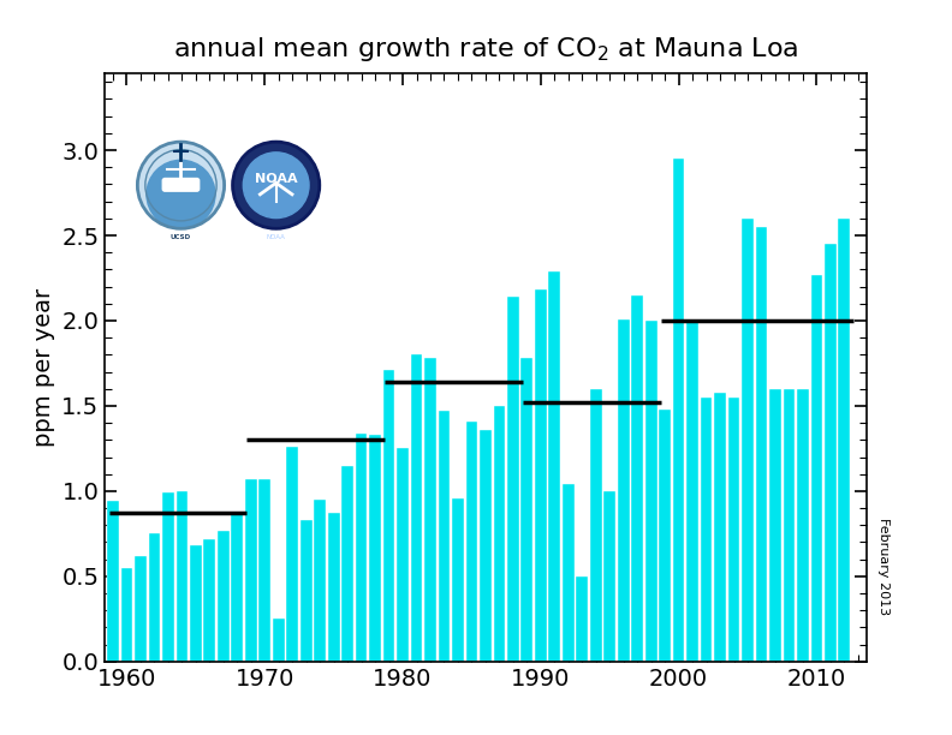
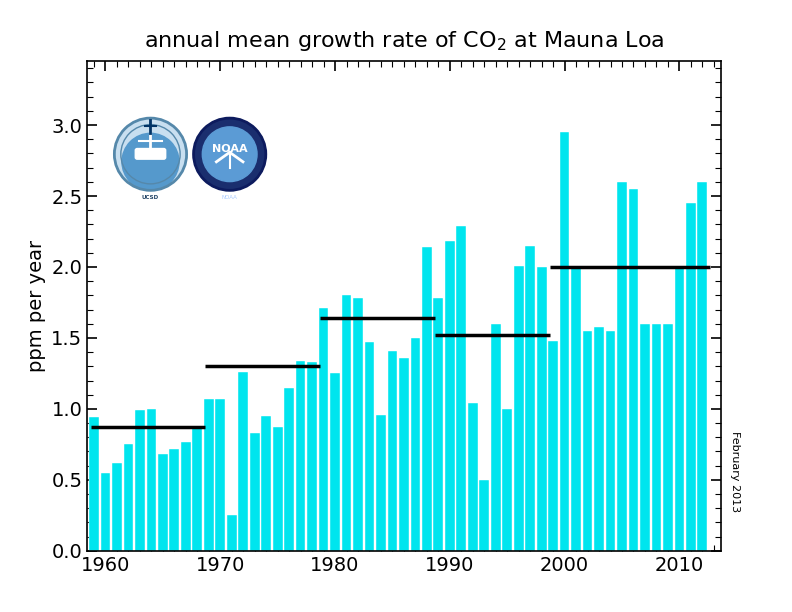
2010: 2.27 -> 2.00
